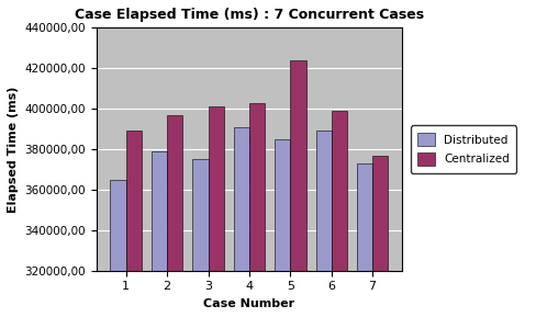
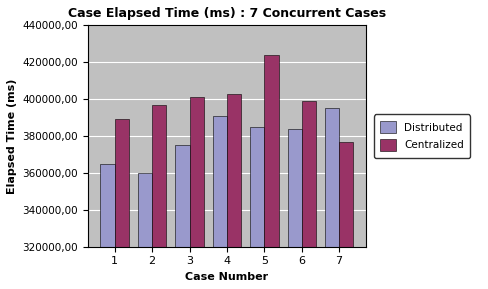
Distributed/2: 379000 -> 360000
Distributed/6: 389000 -> 384000
Distributed/7: 373000 -> 395000
